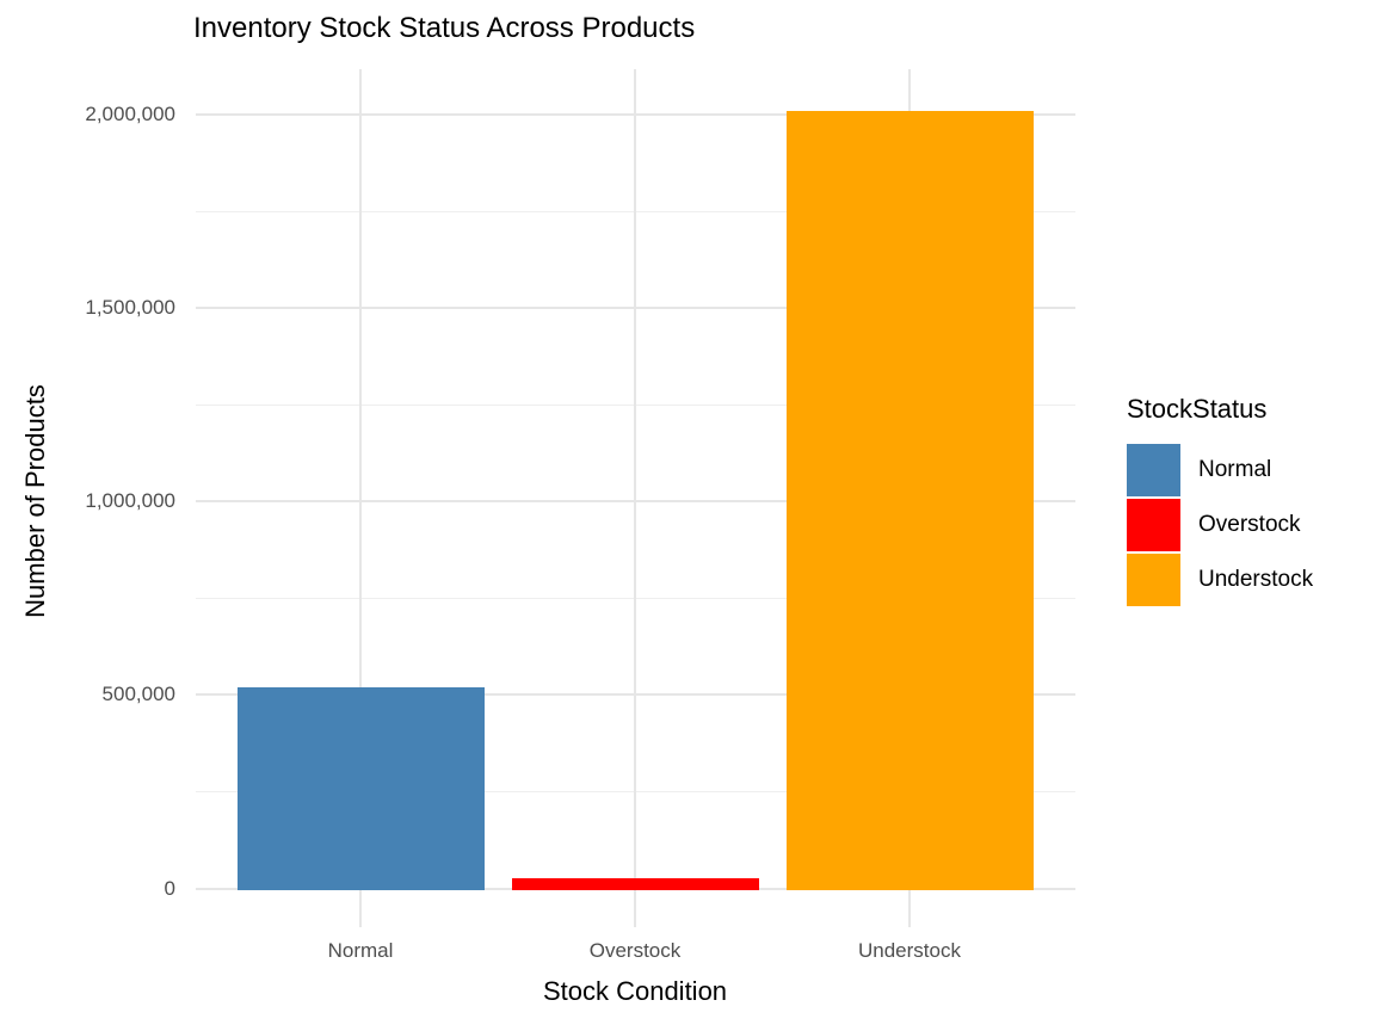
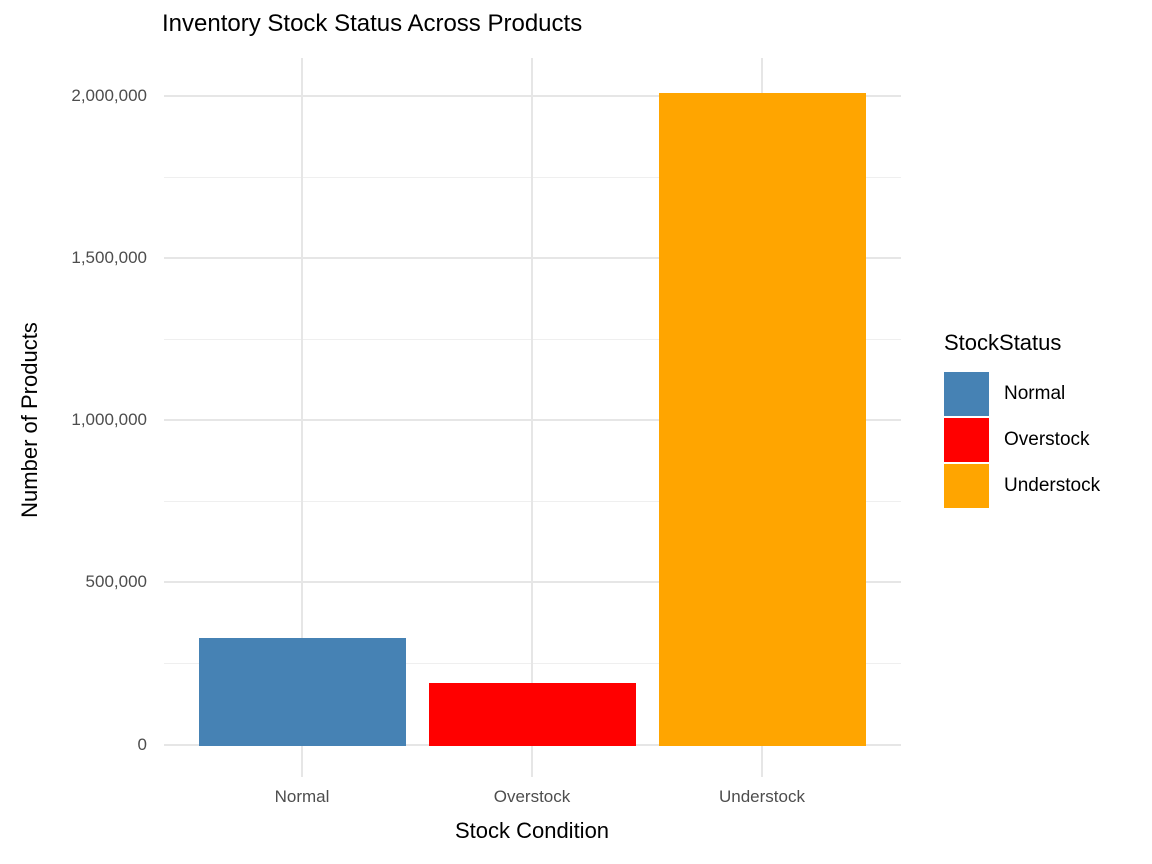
Normal: 520000 -> 330000
Overstock: 20000 -> 190000
